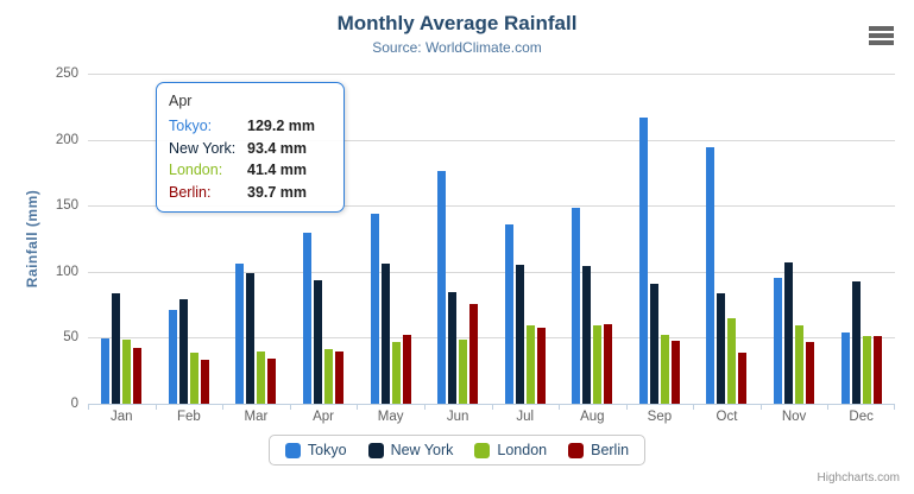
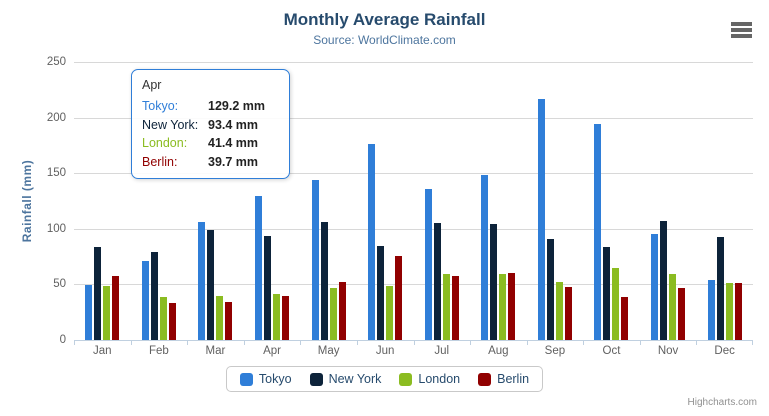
Berlin/Jan: 42 -> 58
